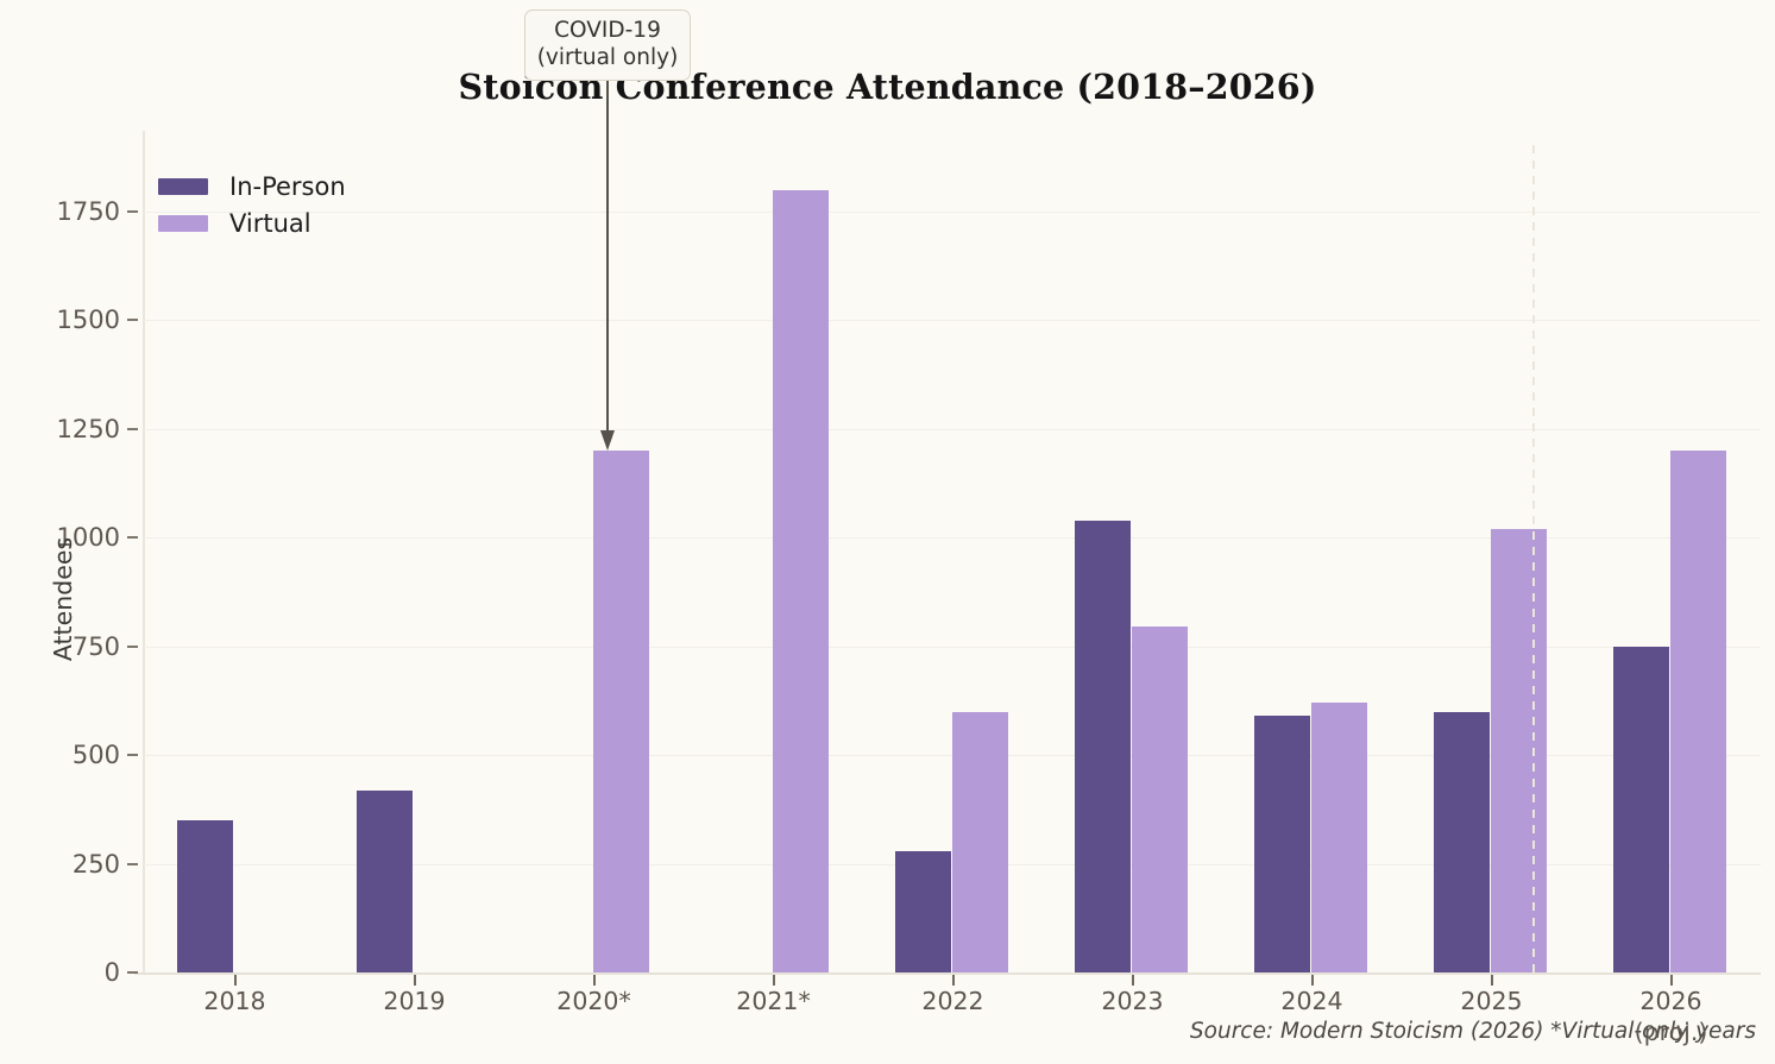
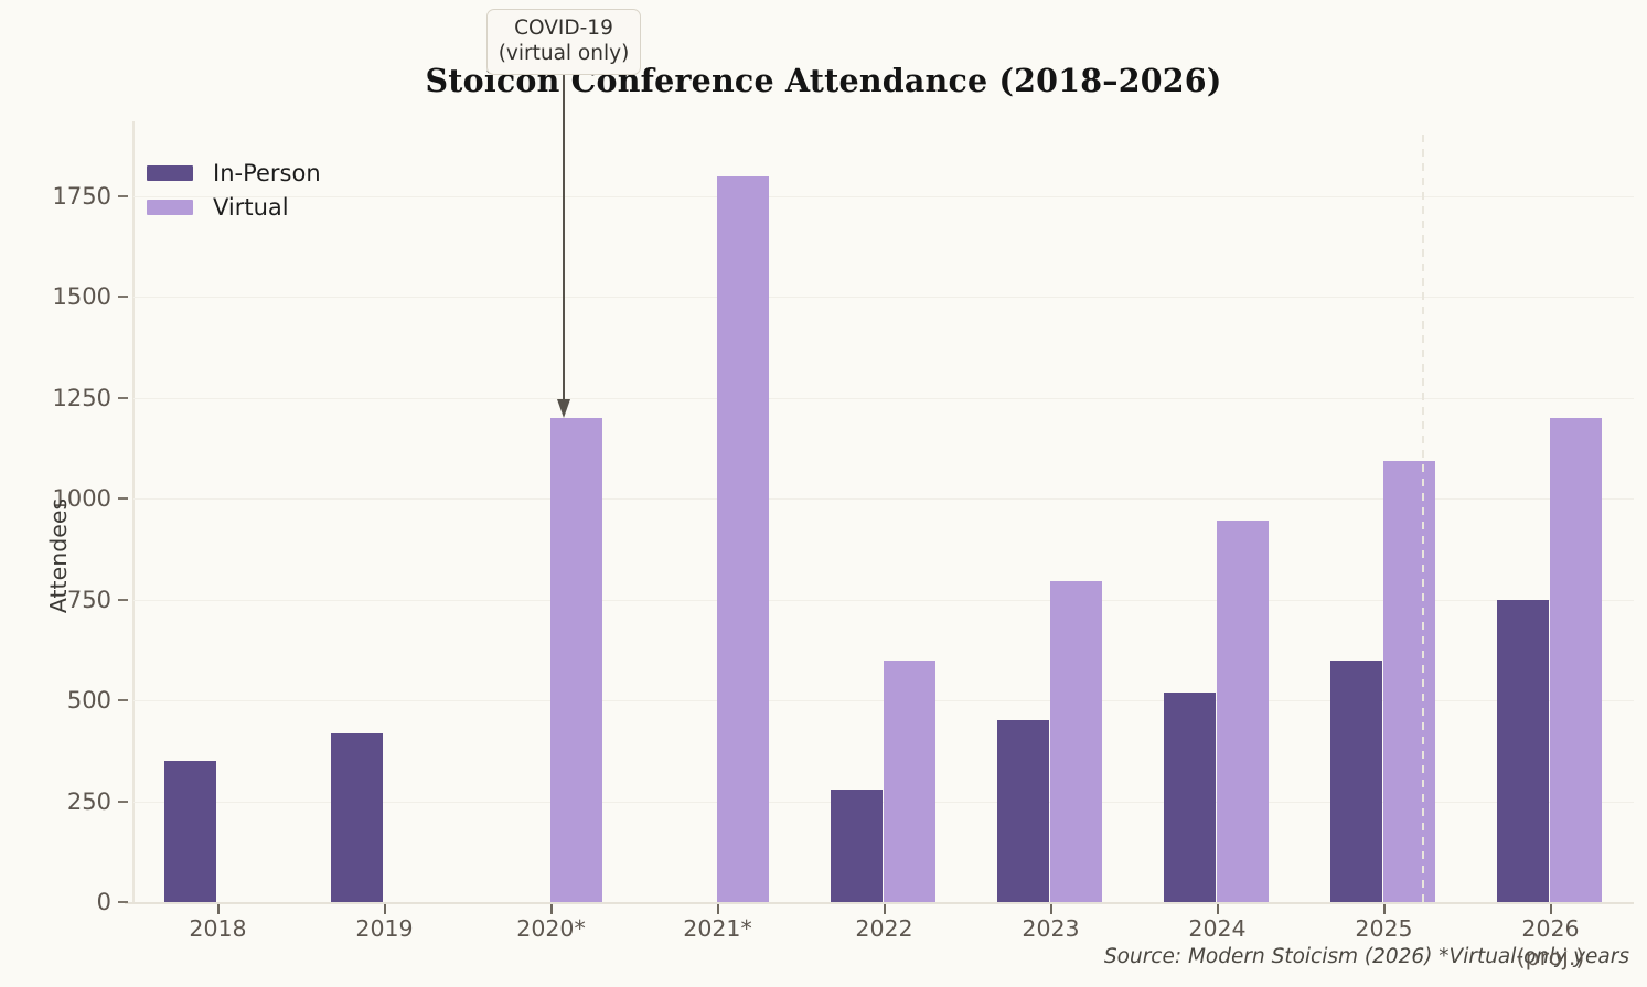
In-Person/2023: 1040 -> 450
In-Person/2024: 590 -> 520
Virtual/2024: 620 -> 940
Virtual/2025: 1020 -> 1100
